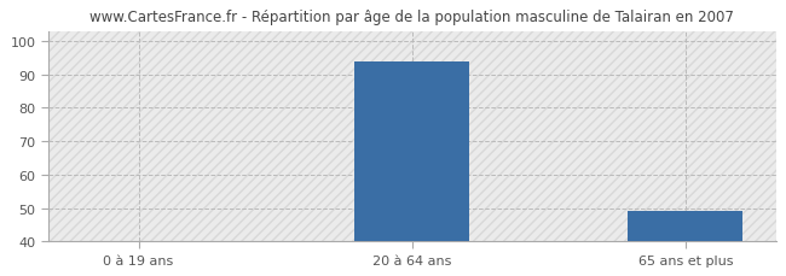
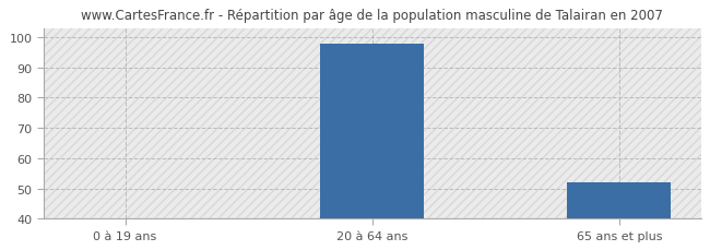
20 à 64 ans: 94 -> 98
65 ans et plus: 49 -> 52
